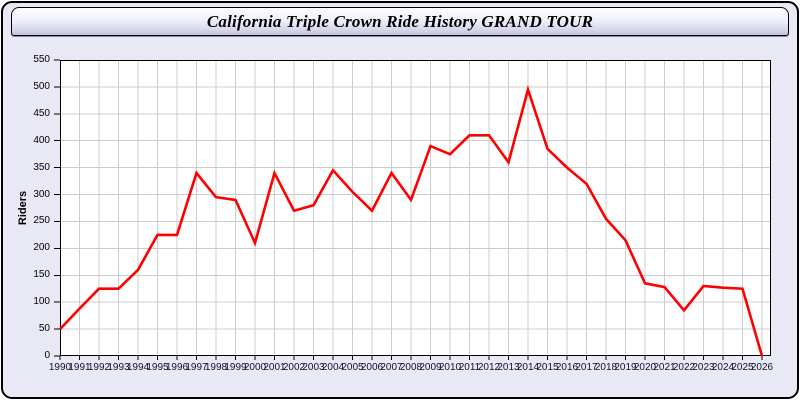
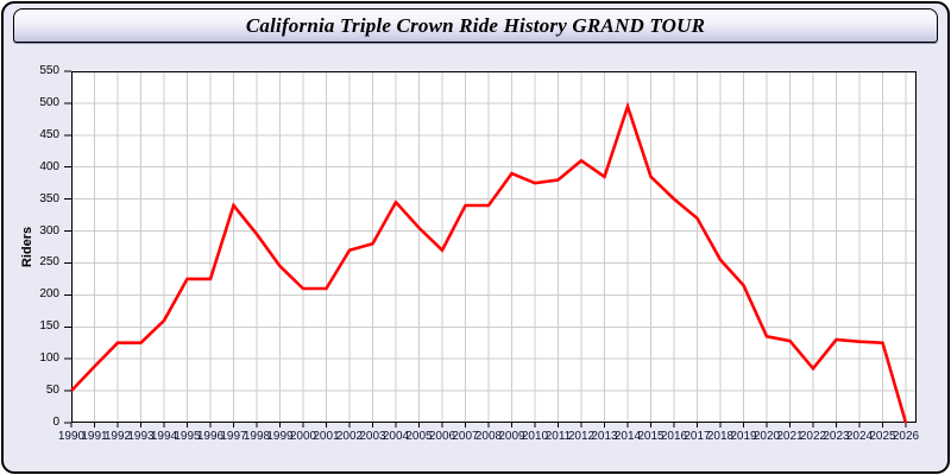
1999: 290 -> 240
2001: 340 -> 210
2008: 290 -> 340
2011: 410 -> 380
2013: 360 -> 380
